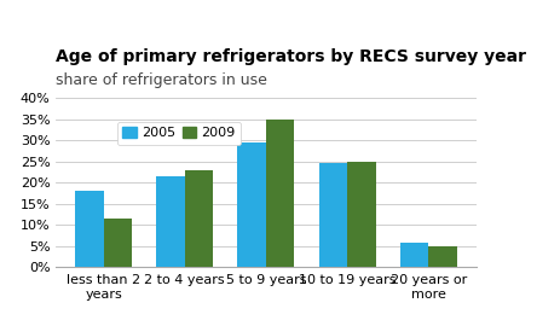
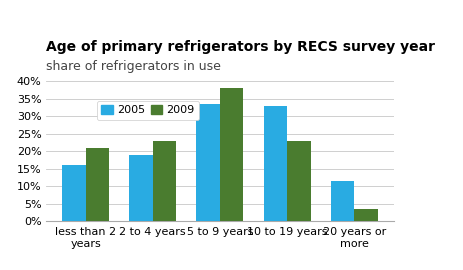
2005/less than 2 years: 18.0% -> 16.0%
2009/less than 2 years: 11.5% -> 21.0%
2005/2 to 4 years: 21.5% -> 19.0%
2005/5 to 9 years: 29.5% -> 33.5%
2009/5 to 9 years: 35.0% -> 38.0%
2005/10 to 19 years: 24.5% -> 33.0%
2009/10 to 19 years: 25.0% -> 23.0%
2005/20 years or more: 5.7% -> 11.5%
2009/20 years or more: 5.0% -> 3.5%
